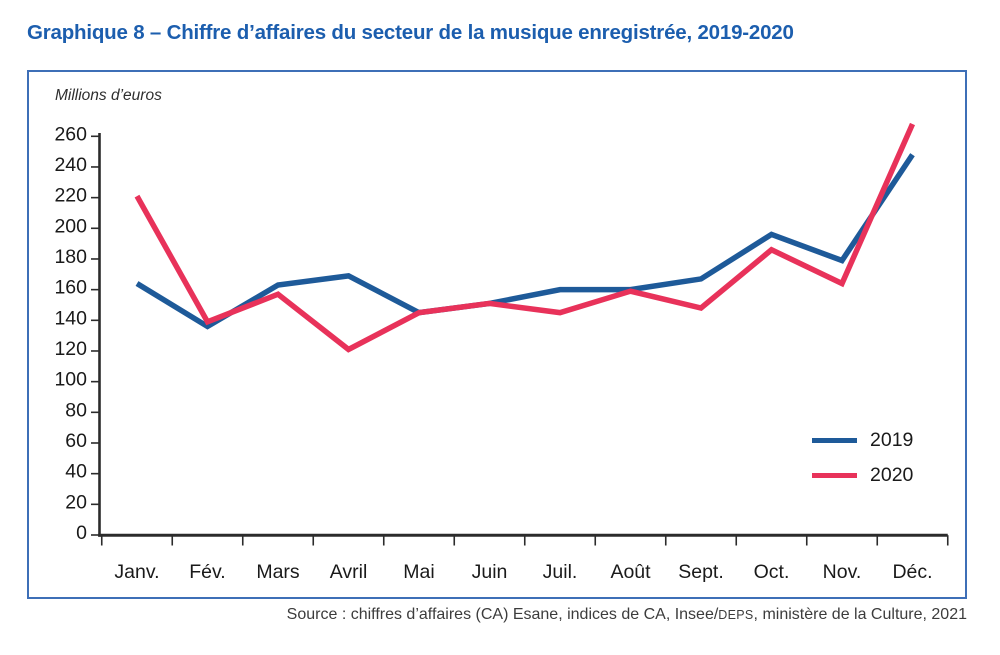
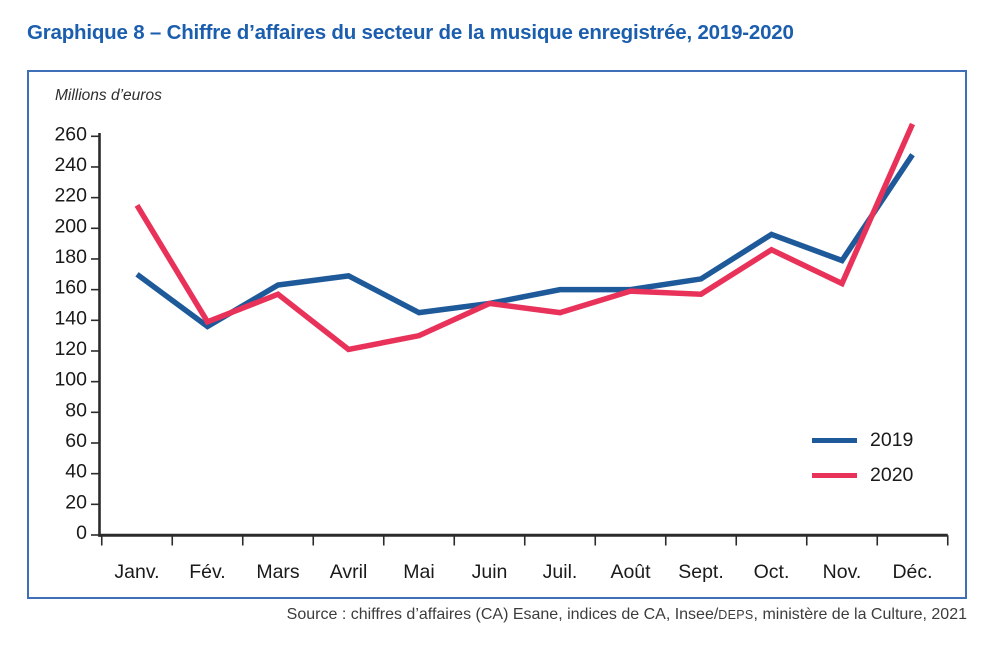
2019/Janv.: 164 -> 170
2020/Janv.: 221 -> 215
2020/Mai: 145 -> 130
2020/Sept.: 148 -> 157
